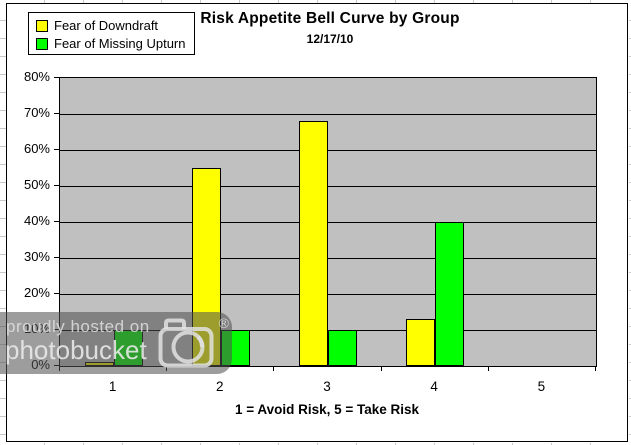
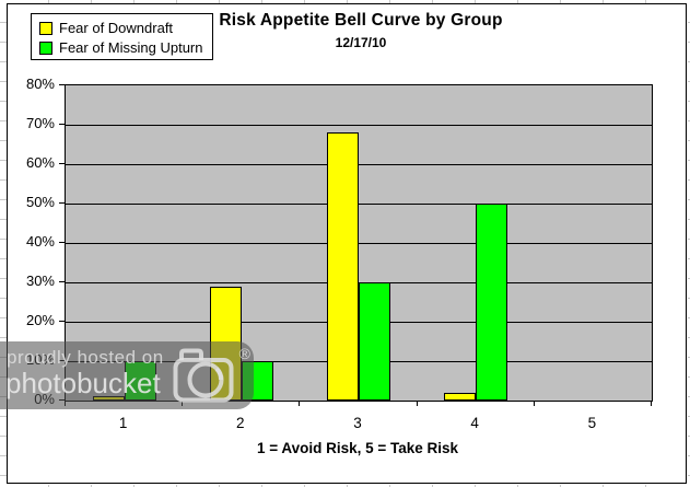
Fear of Downdraft/2: 55% -> 29%
Fear of Missing Upturn/3: 10% -> 30%
Fear of Downdraft/4: 13% -> 2%
Fear of Missing Upturn/4: 40% -> 50%
